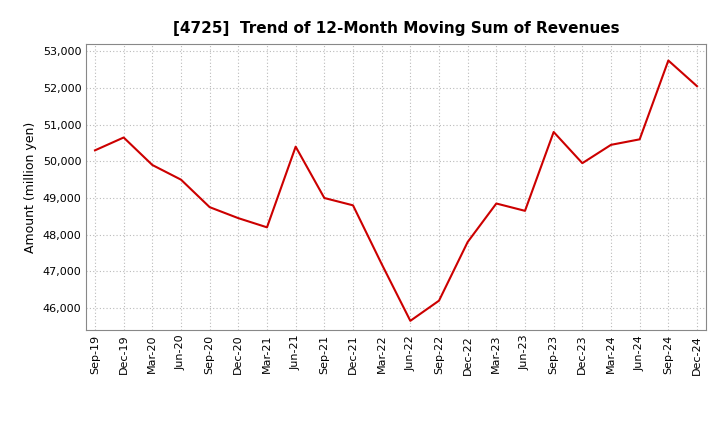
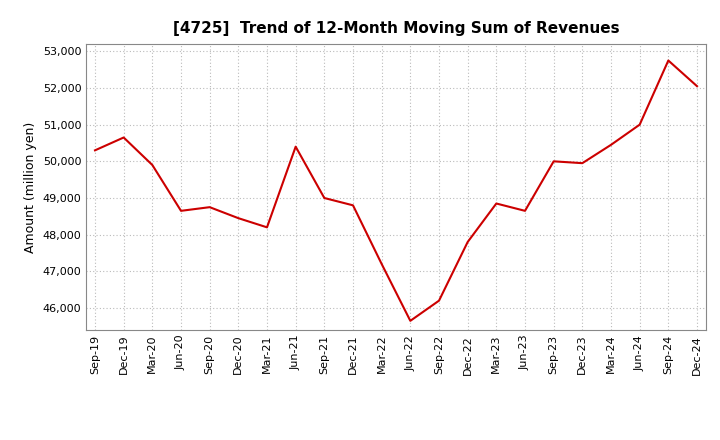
Jun-20: 49,500 -> 48,650
Sep-23: 50,800 -> 50,000
Jun-24: 50,600 -> 51,000
